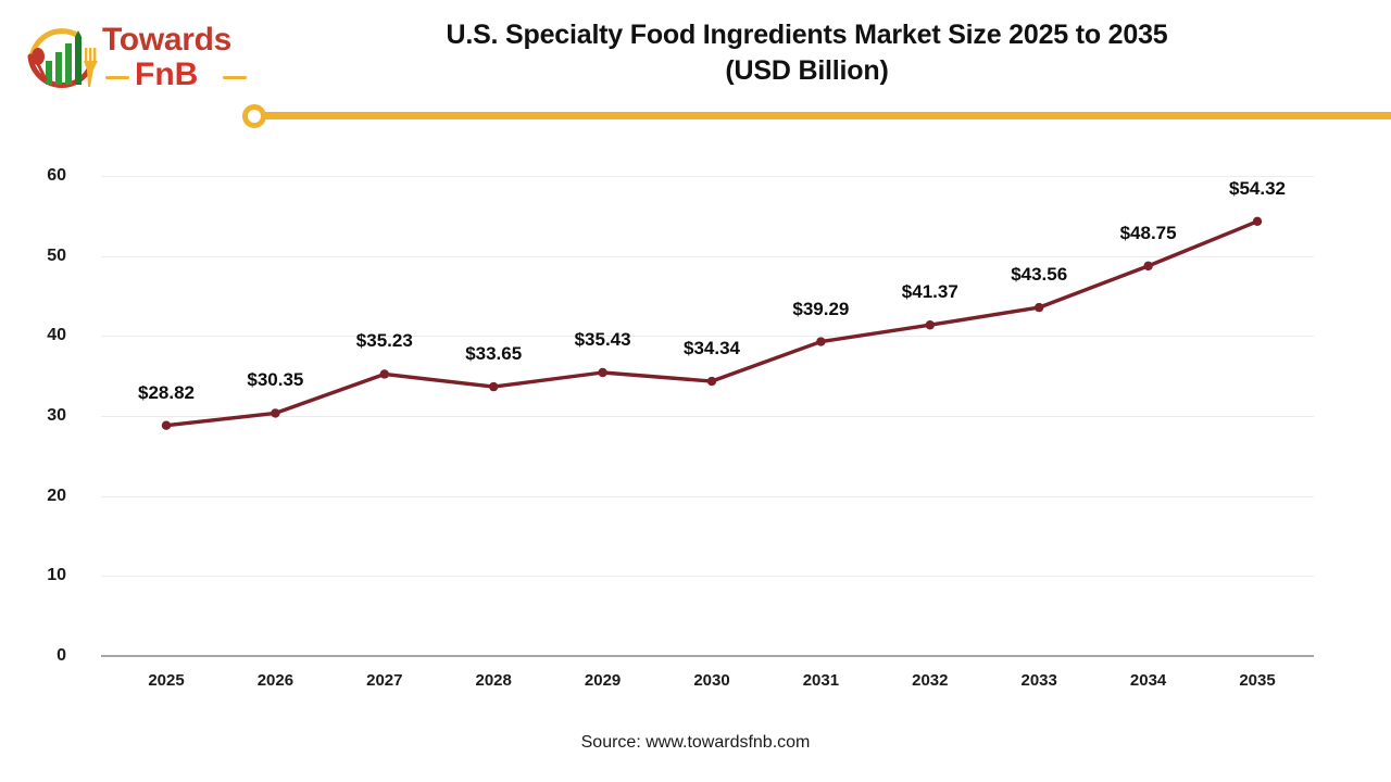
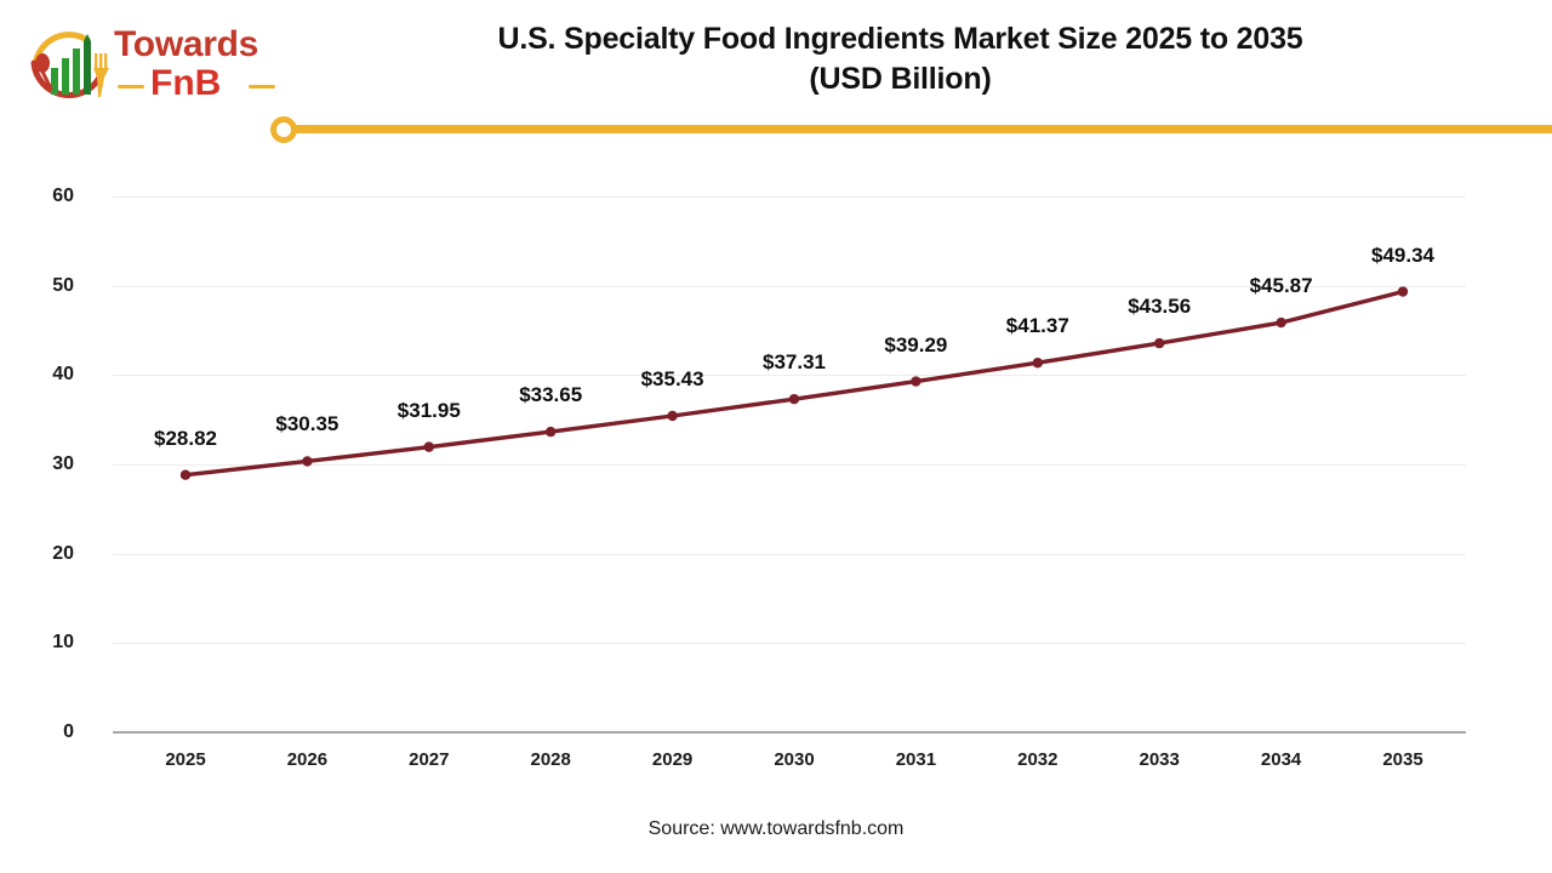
2027: $35.23 -> $31.95
2030: $34.34 -> $37.31
2034: $48.75 -> $45.87
2035: $54.32 -> $49.34
